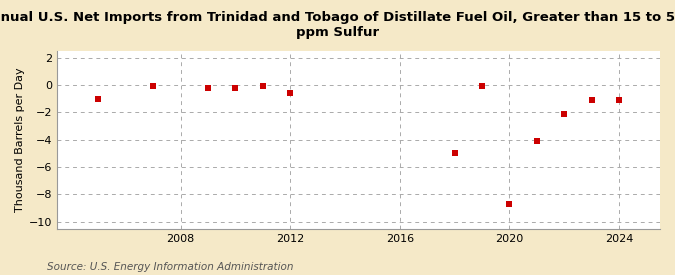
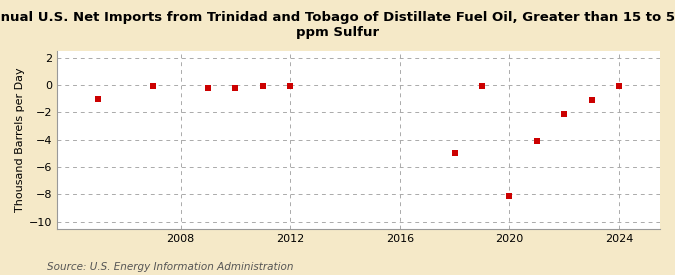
2012: -0.6 -> -0.1
2020: -8.7 -> -8.1
2024: -1.1 -> -0.1
